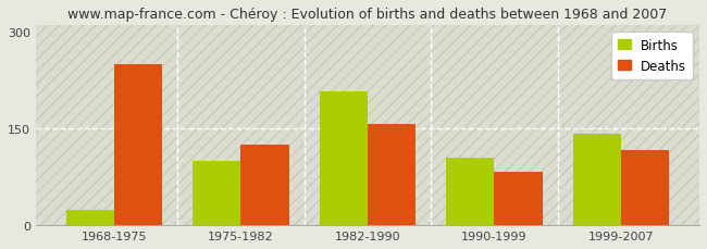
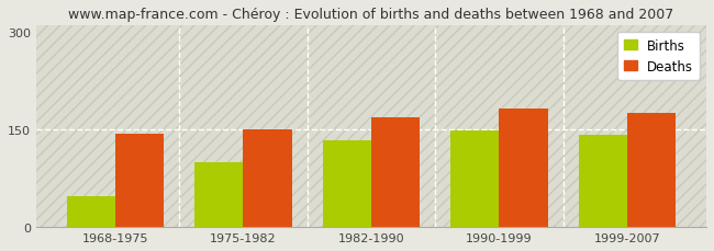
Births/1968-1975: 24 -> 47
Deaths/1968-1975: 250 -> 143
Deaths/1975-1982: 124 -> 150
Births/1982-1990: 208 -> 133
Deaths/1982-1990: 156 -> 168
Births/1990-1999: 104 -> 148
Deaths/1990-1999: 82 -> 182
Deaths/1999-2007: 116 -> 175
